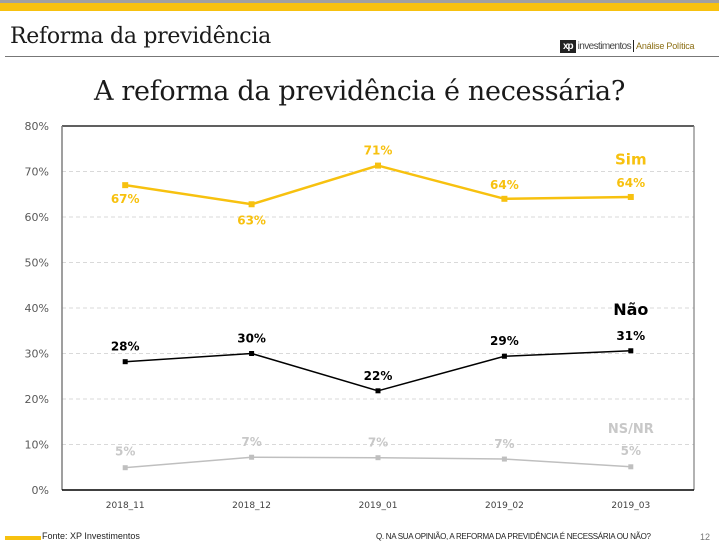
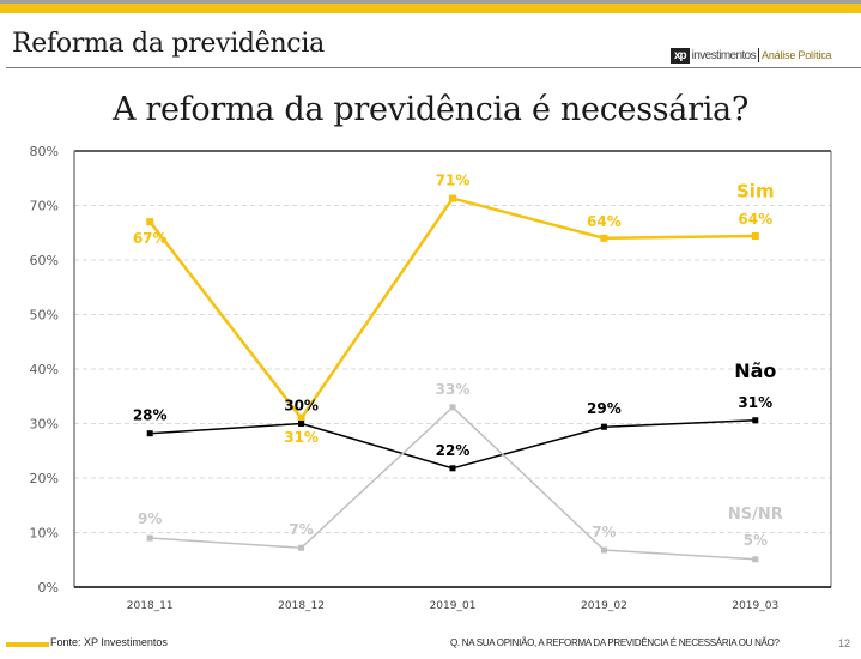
NS/NR/2018_11: 5% -> 9%
Sim/2018_12: 63% -> 31%
NS/NR/2019_01: 7% -> 33%
